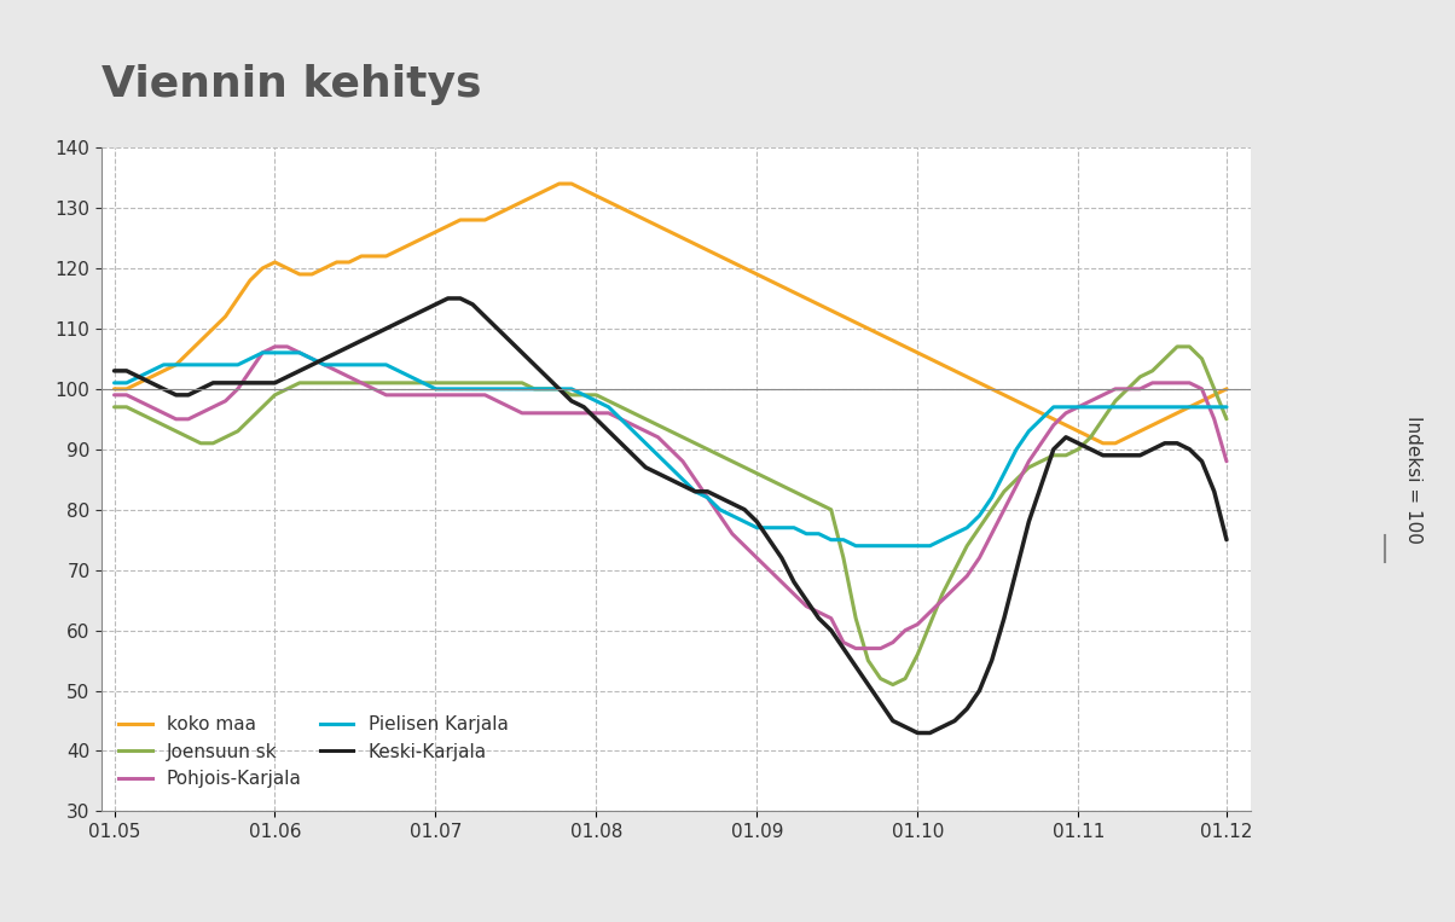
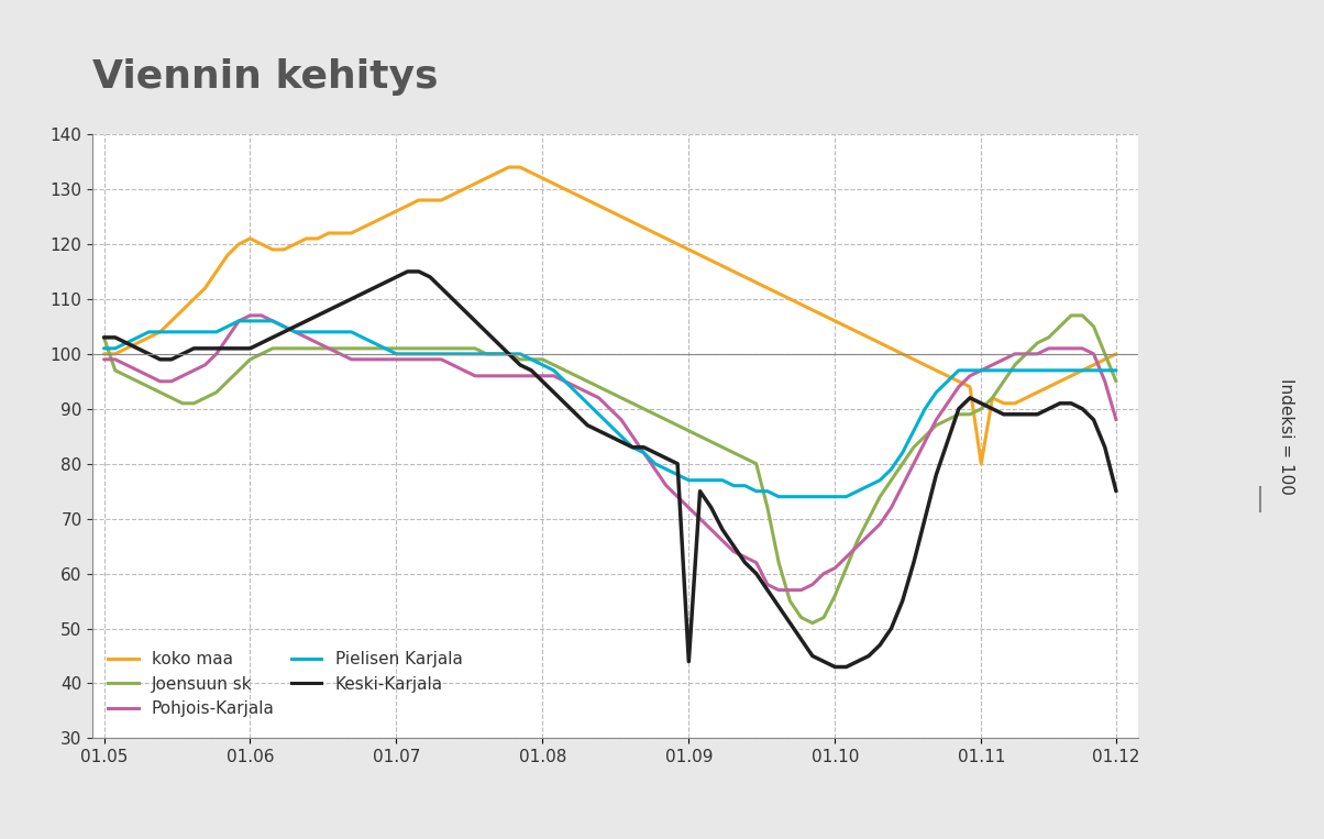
Joensuun sk/01.05: 97 -> 103
Keski-Karjala/01.09: 78 -> 44
koko maa/01.11: 93 -> 80
